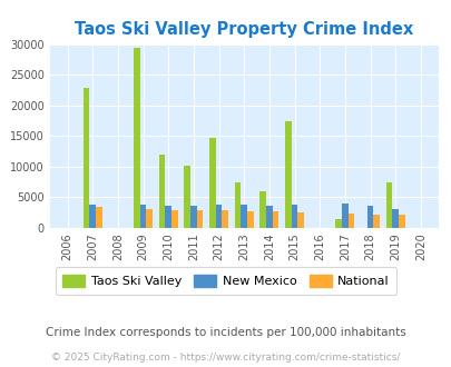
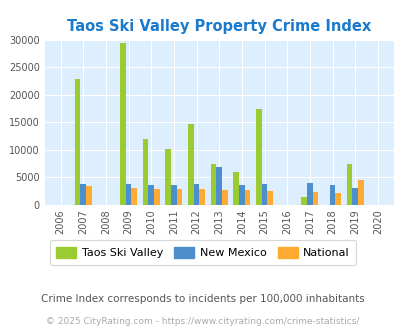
New Mexico/2013: 3700 -> 6800
National/2019: 2200 -> 4400
